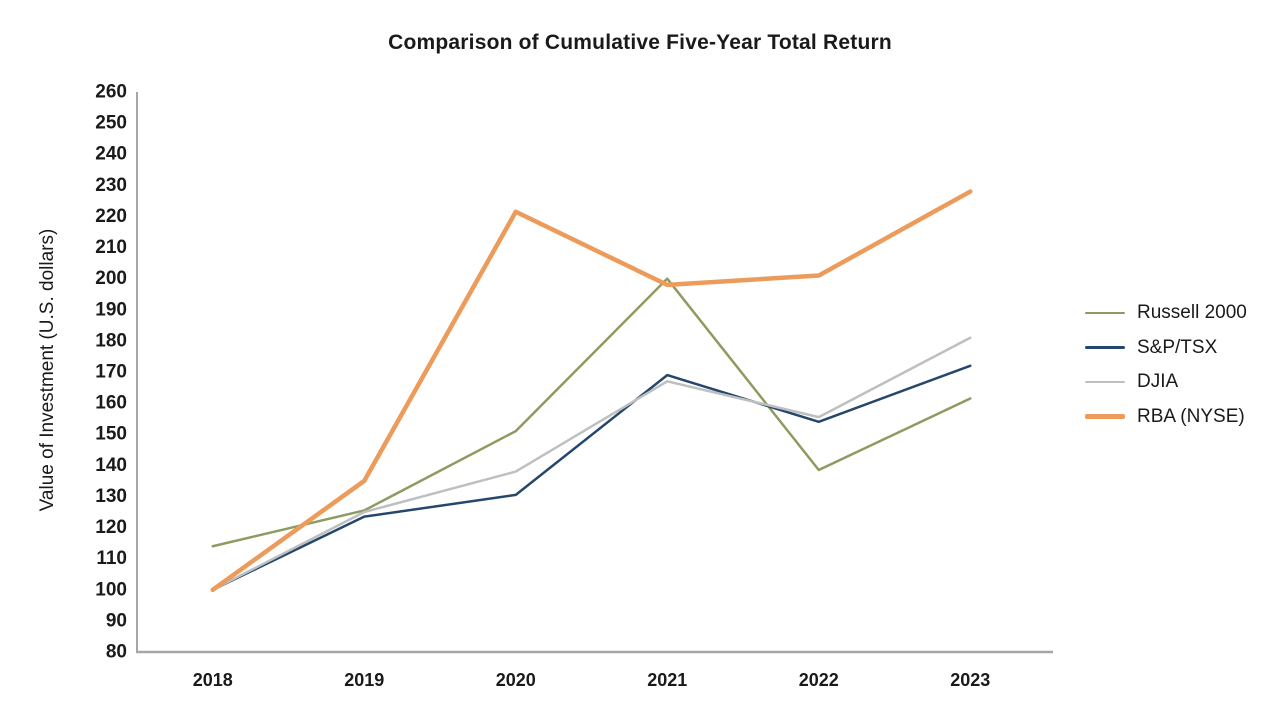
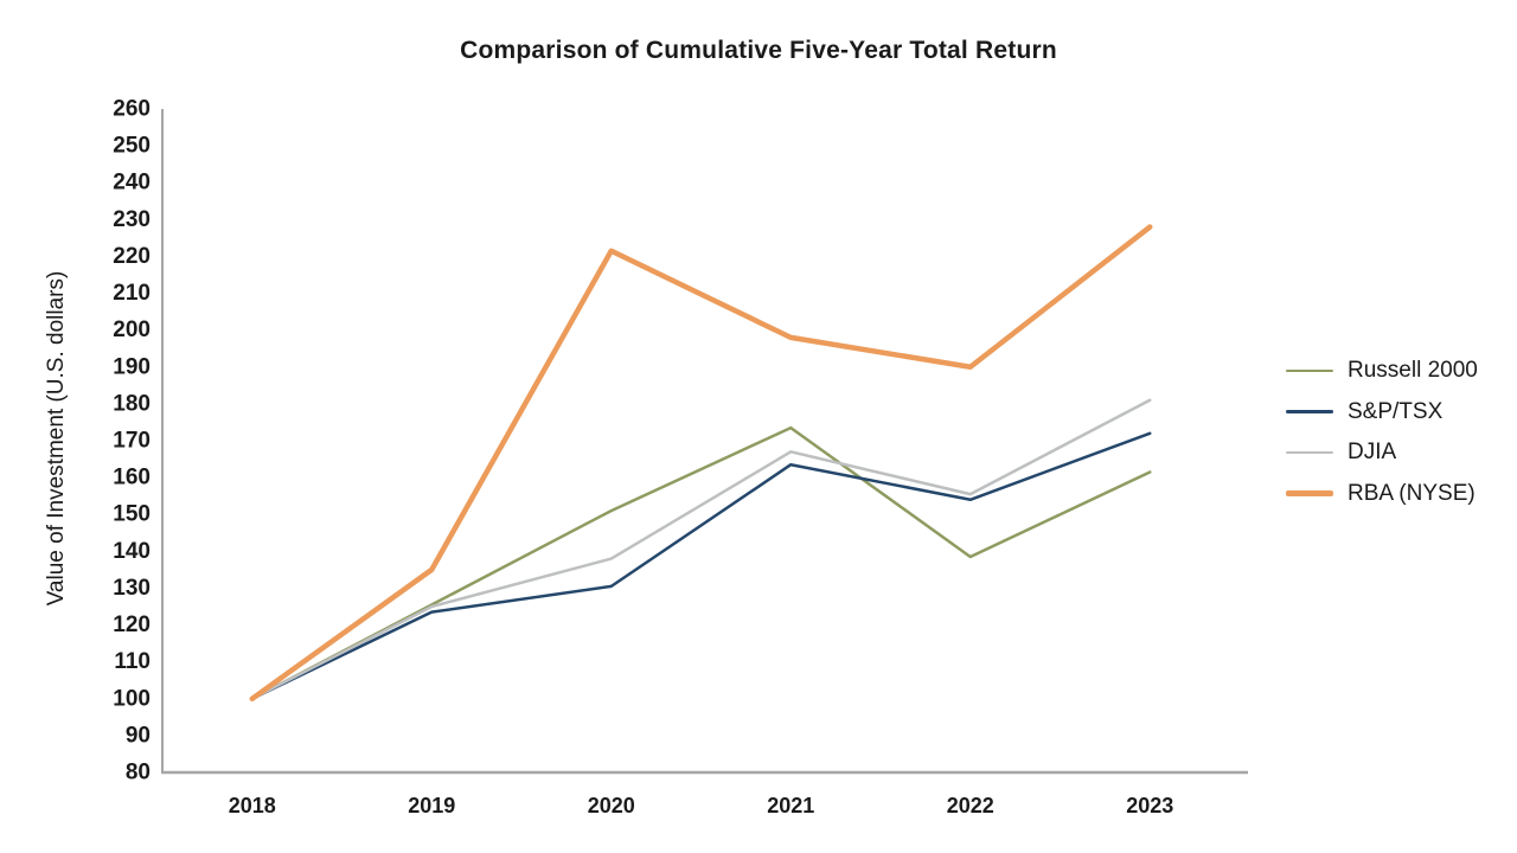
Russell 2000/2018: 114 -> 100
Russell 2000/2021: 200 -> 174
S&P/TSX/2021: 169 -> 164
RBA (NYSE)/2022: 201 -> 190
